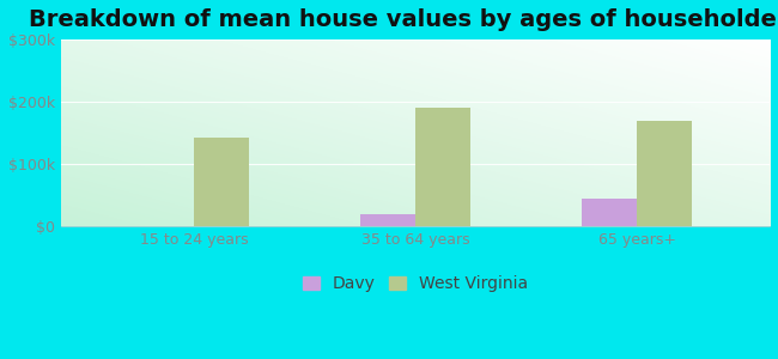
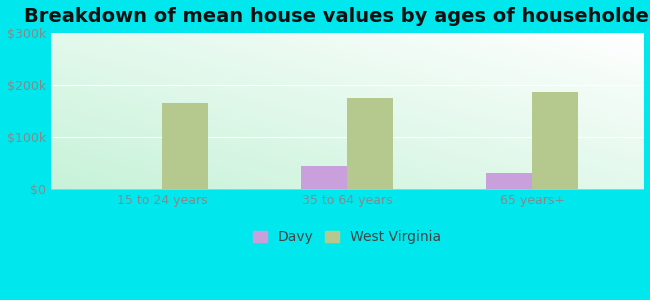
West Virginia/15 to 24 years: $143k -> $166k
Davy/35 to 64 years: $20k -> $44k
West Virginia/35 to 64 years: $190k -> $176k
Davy/65 years+: $45k -> $32k
West Virginia/65 years+: $170k -> $186k
